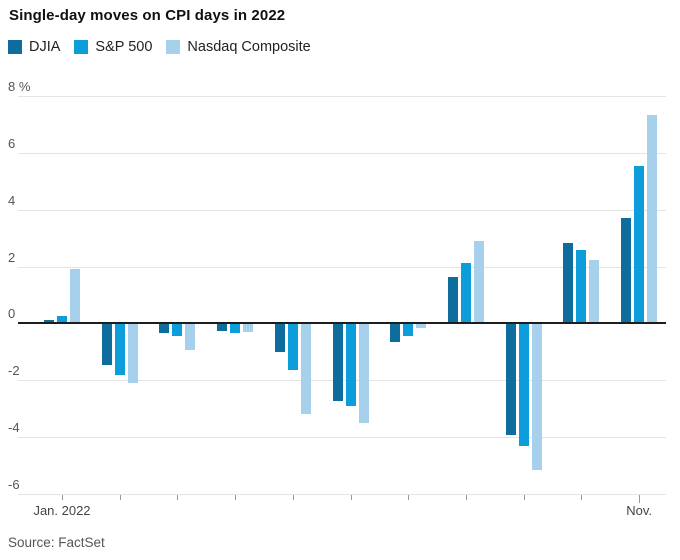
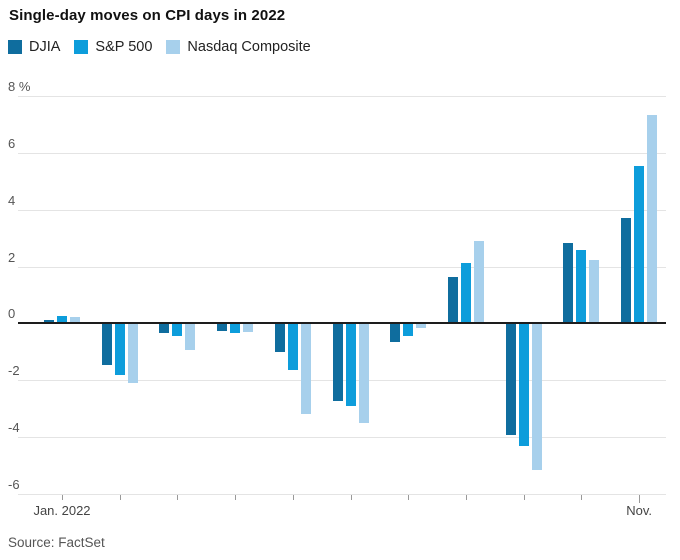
Nasdaq Composite/Jan. 2022: 1.9% -> 0.2%
